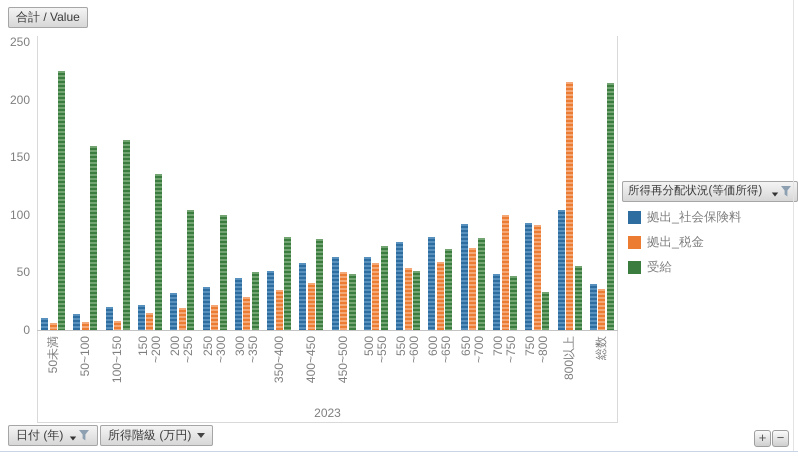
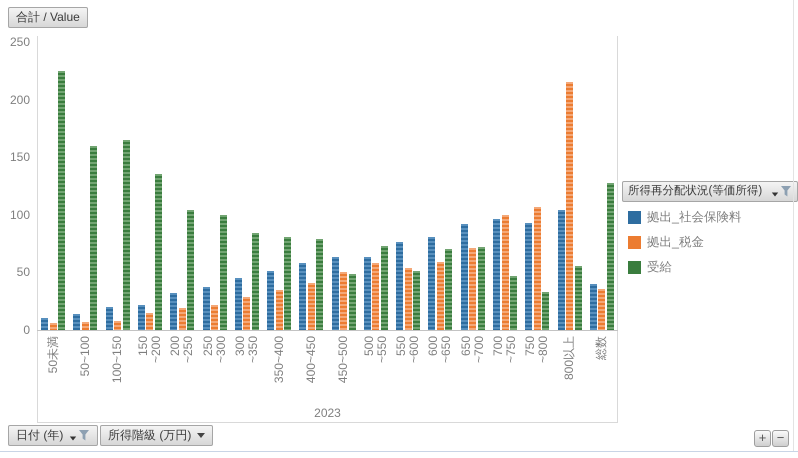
受給/300~350: 50 -> 84
受給/650~700: 80 -> 72
拠出_社会保険料/700~750: 49 -> 96
拠出_税金/750~800: 91 -> 107
受給/総数: 214 -> 128
